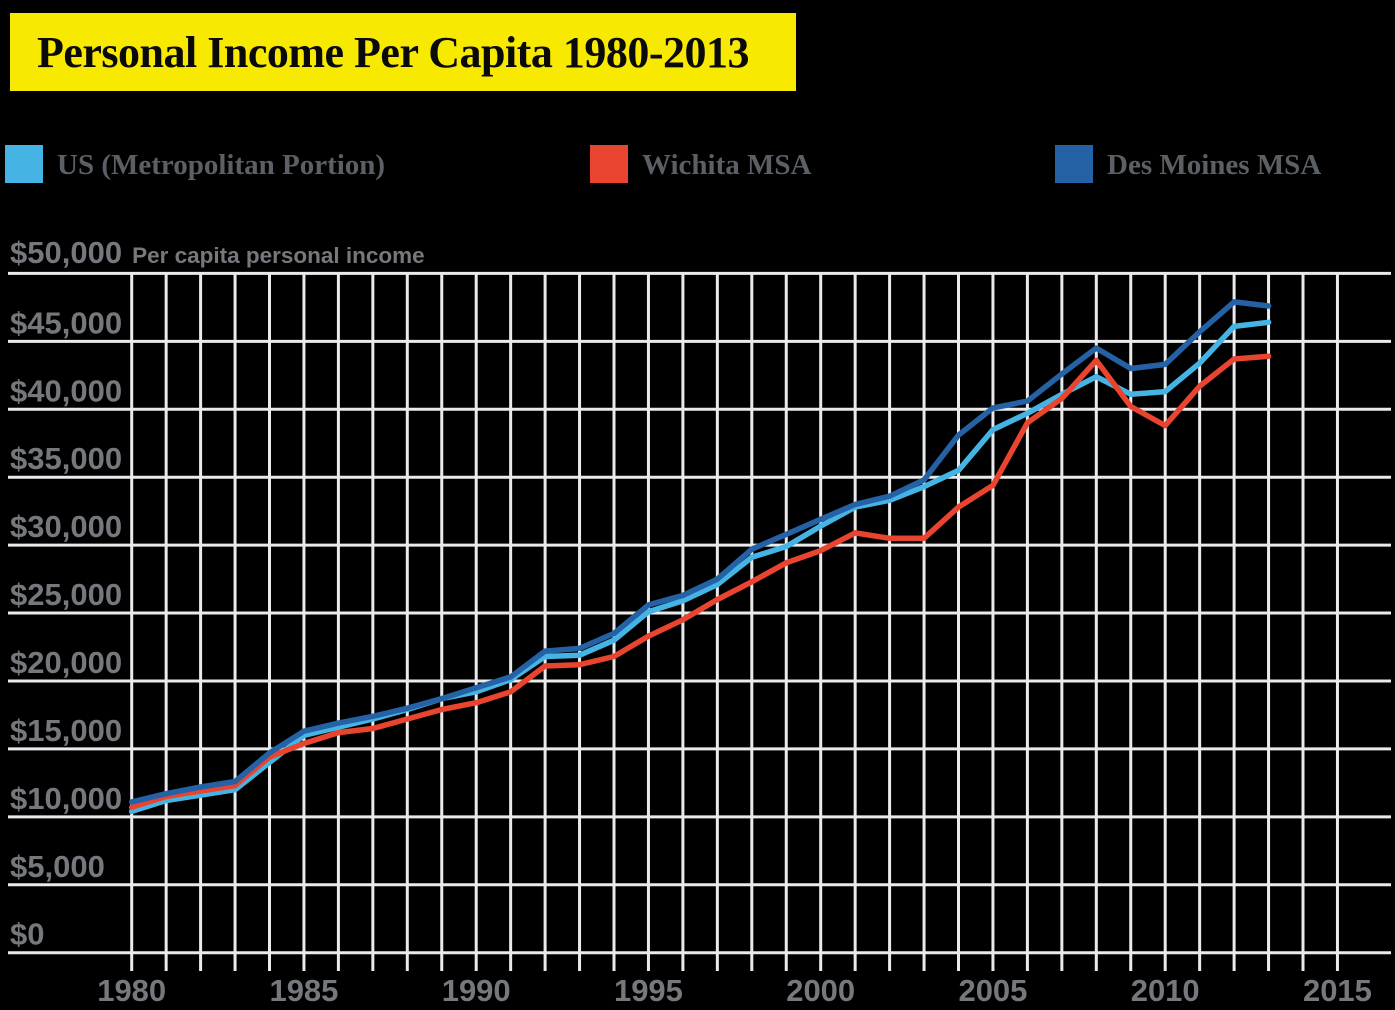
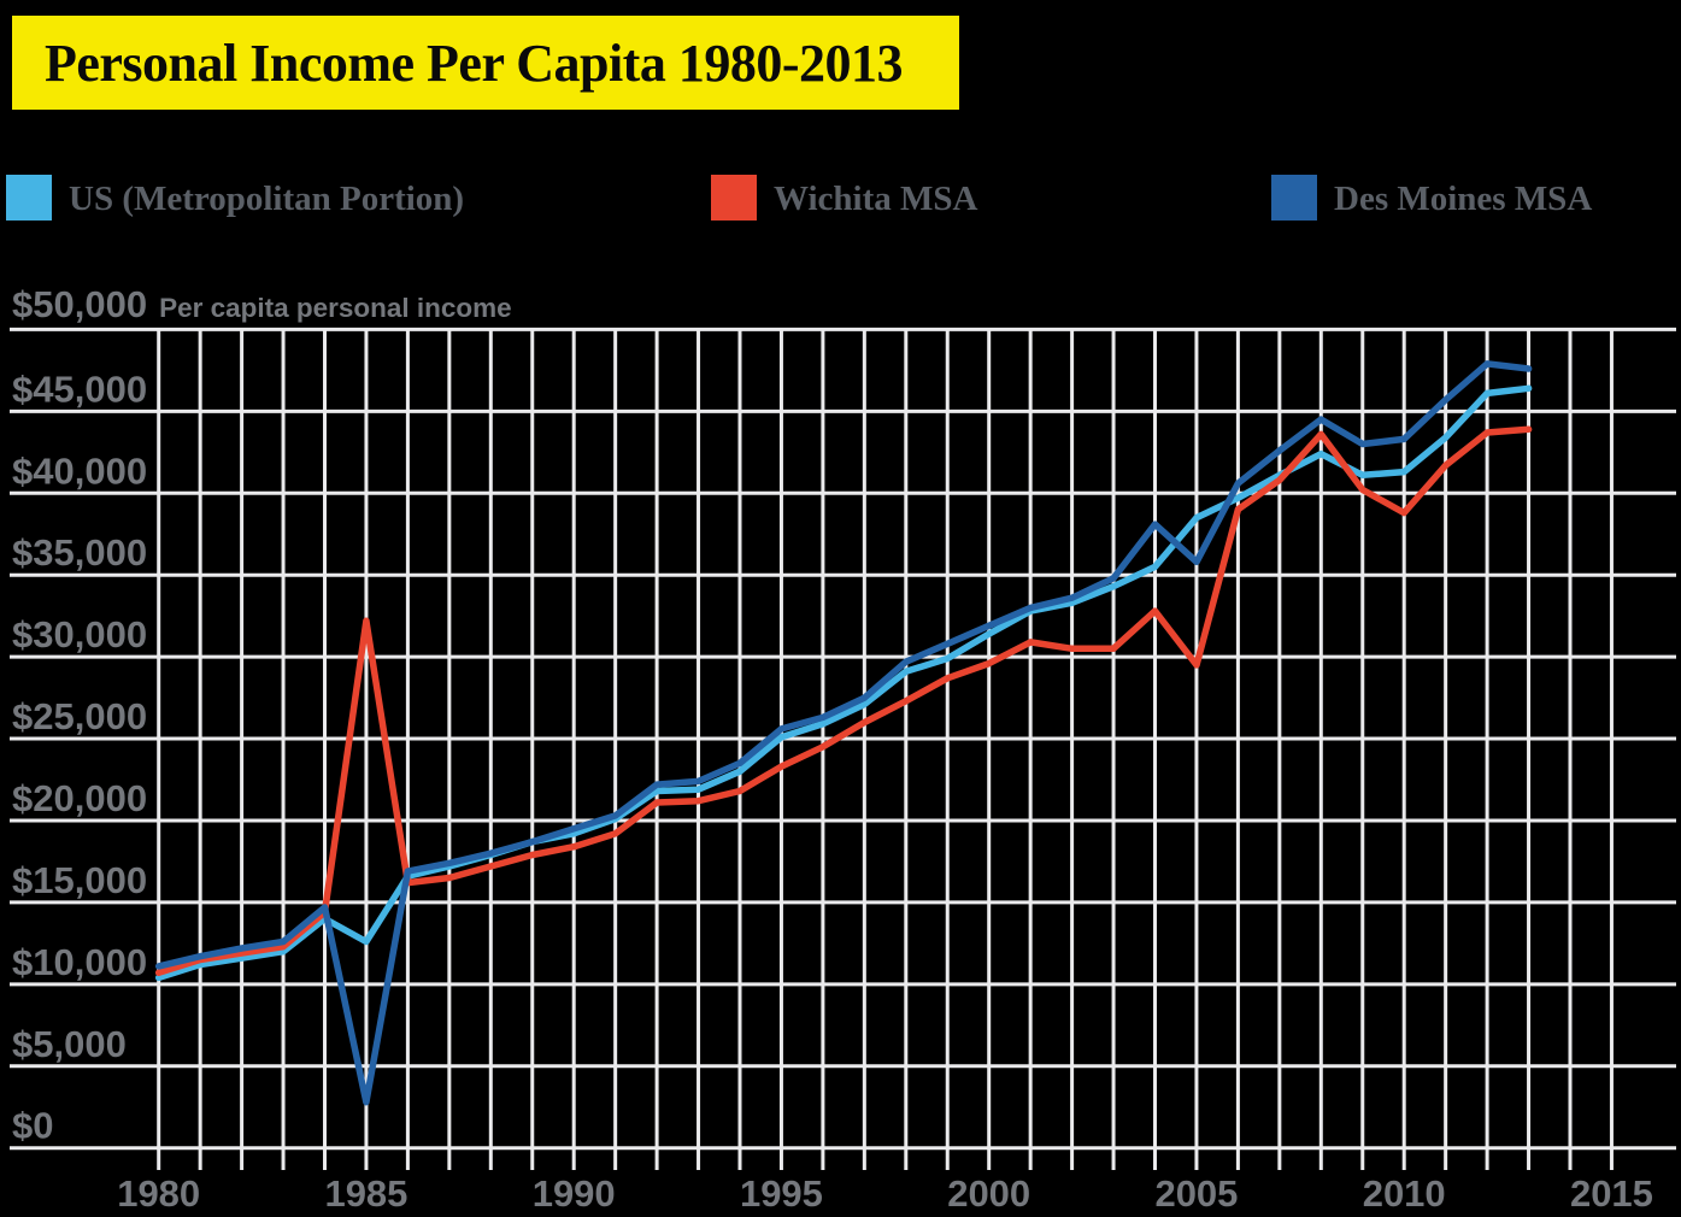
US (Metropolitan Portion)/1985: $16000 -> $12600
Wichita MSA/1985: $15400 -> $32200
Des Moines MSA/1985: $16300 -> $2800
Wichita MSA/2005: $34400 -> $29500
Des Moines MSA/2005: $40100 -> $35800
